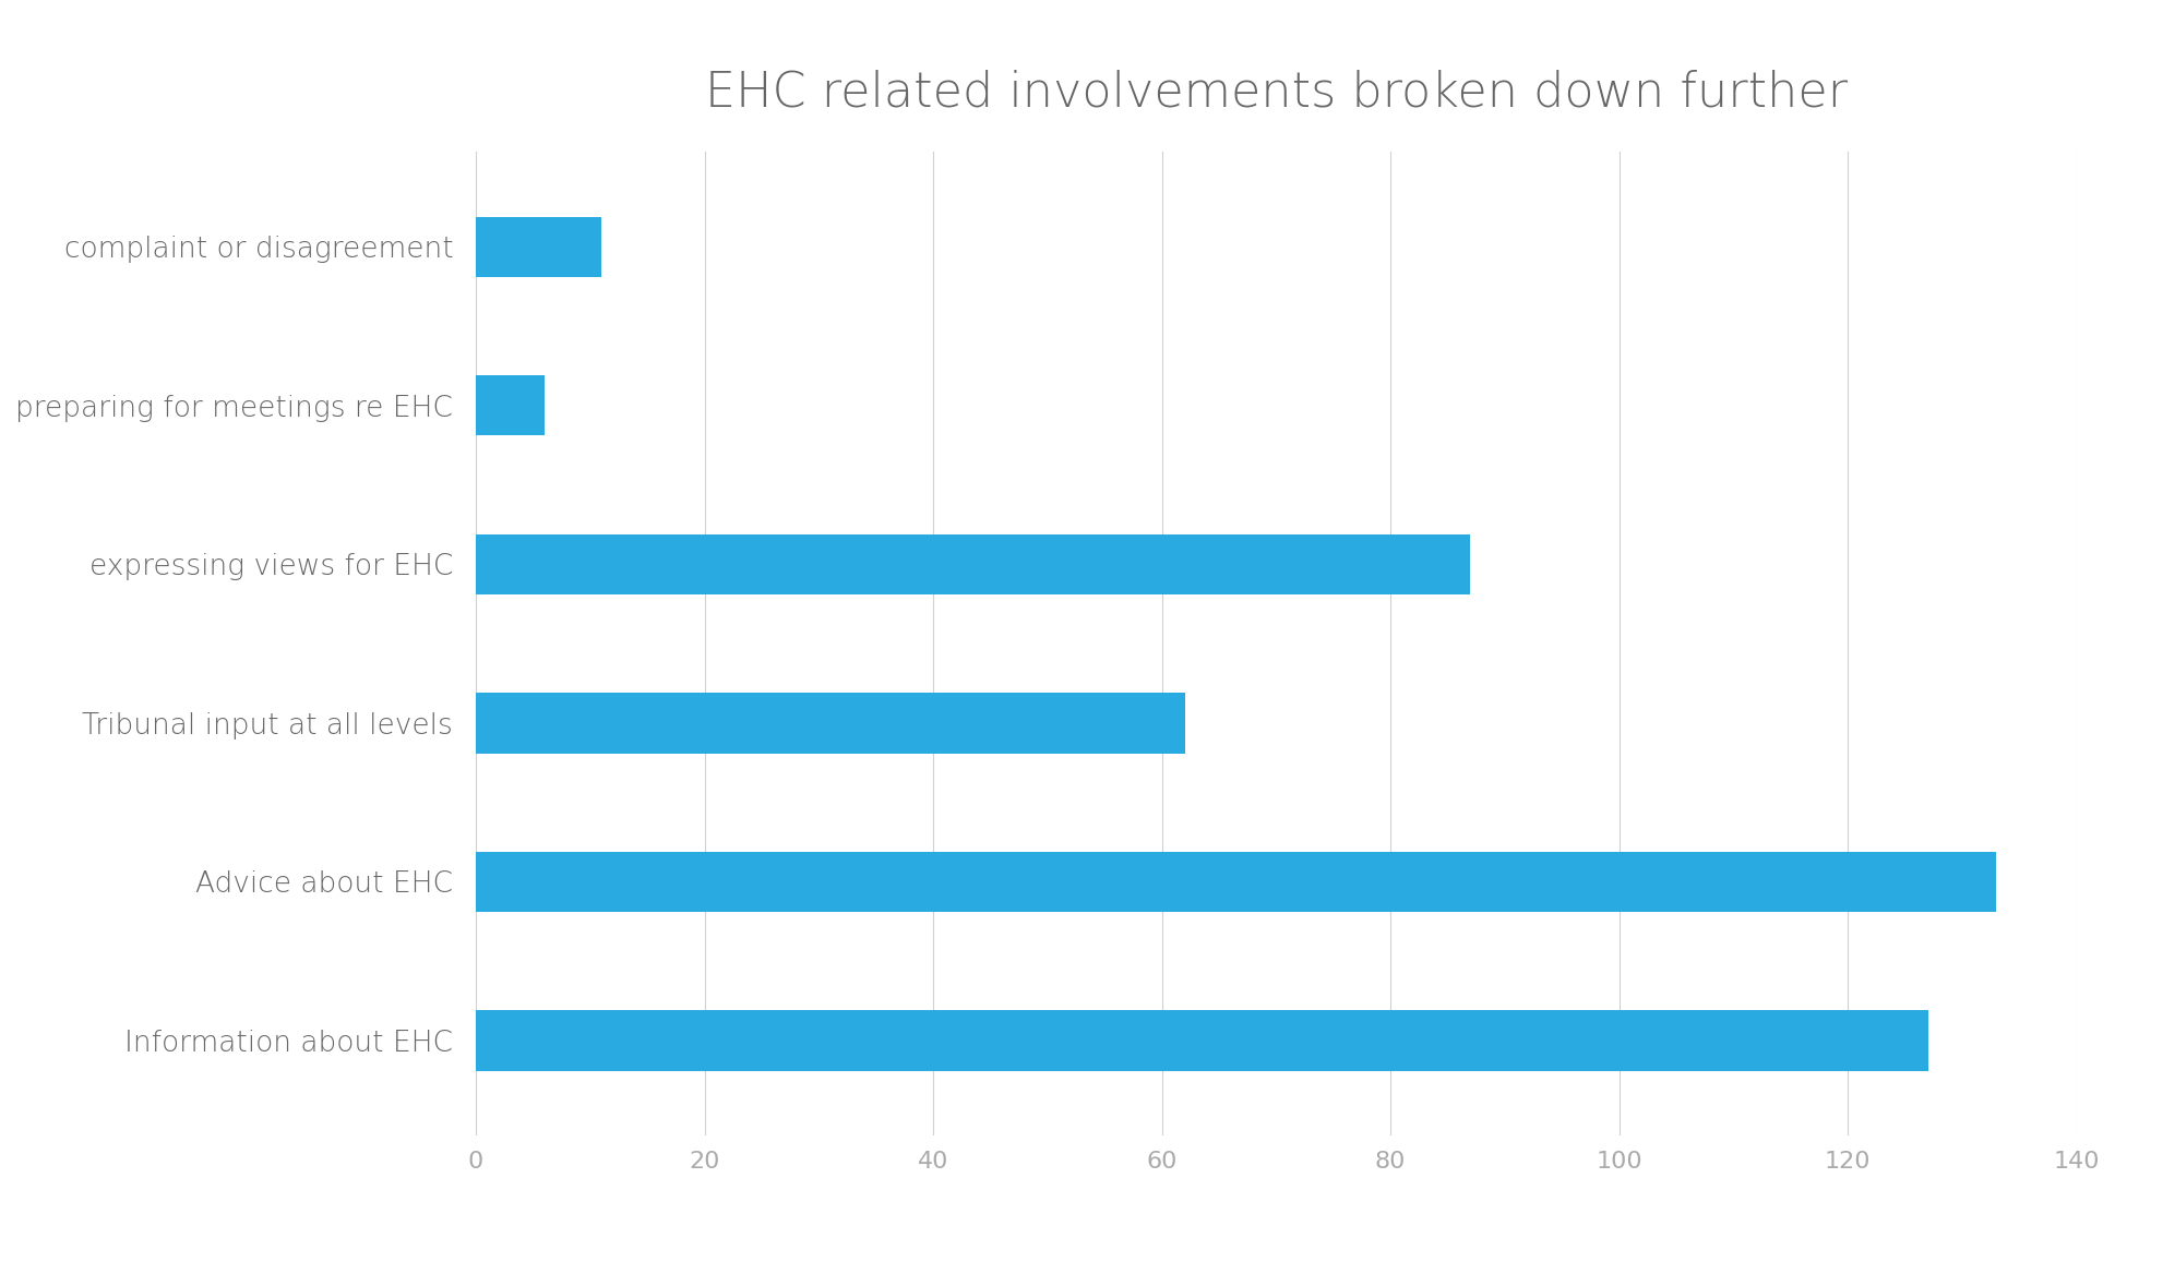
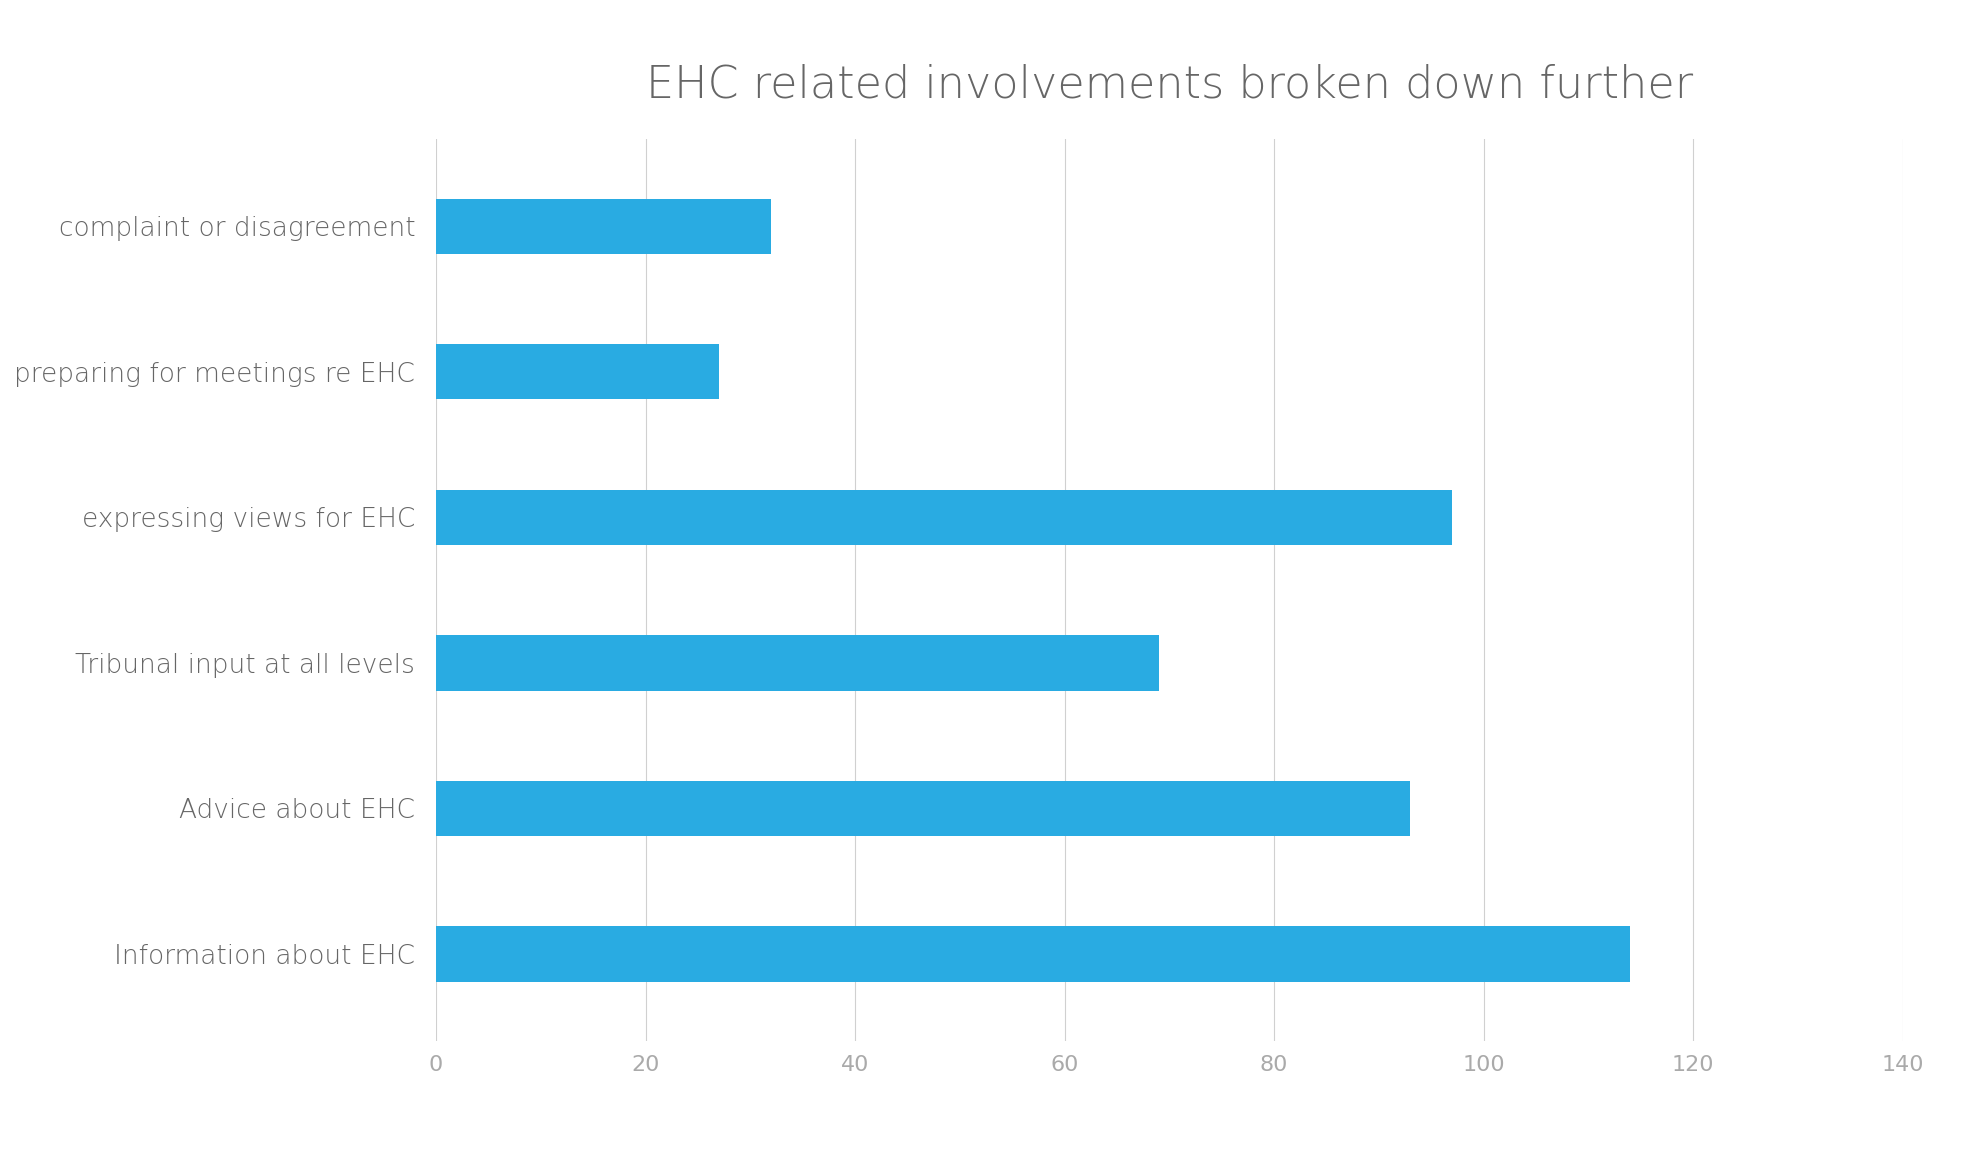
complaint or disagreement: 11 -> 32
preparing for meetings re EHC: 6 -> 27
expressing views for EHC: 87 -> 97
Tribunal input at all levels: 62 -> 69
Advice about EHC: 133 -> 93
Information about EHC: 127 -> 114
